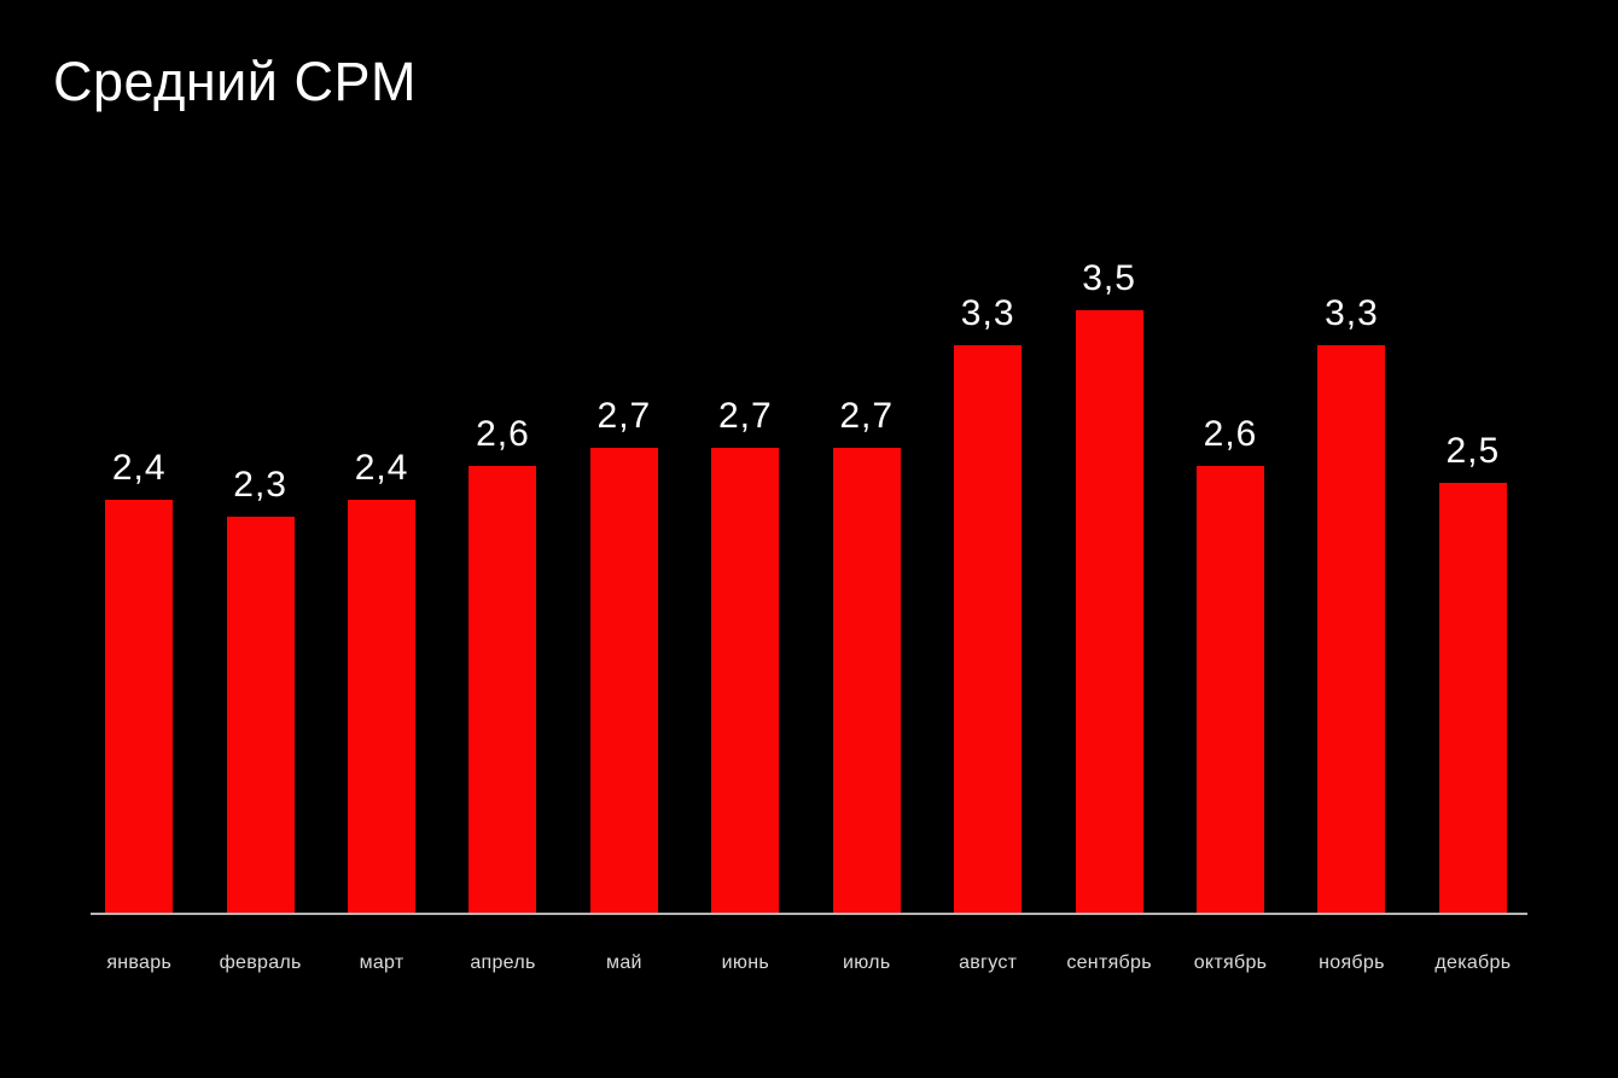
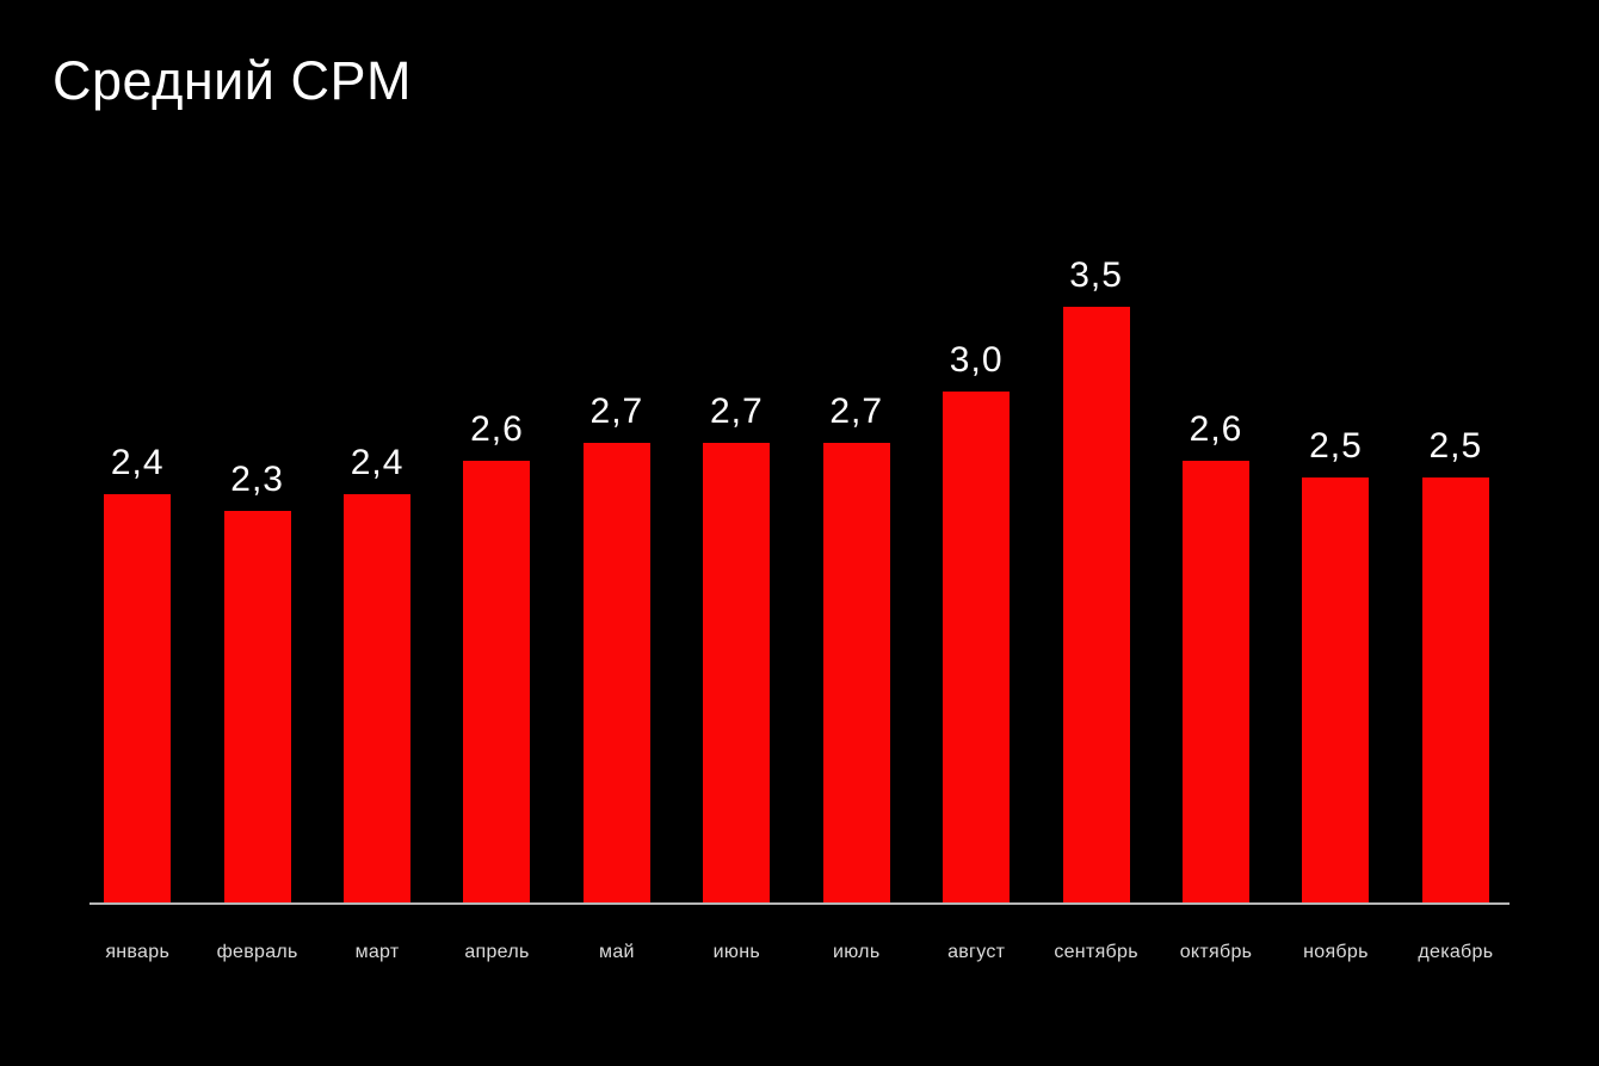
август: 3,3 -> 3,0
ноябрь: 3,3 -> 2,5
